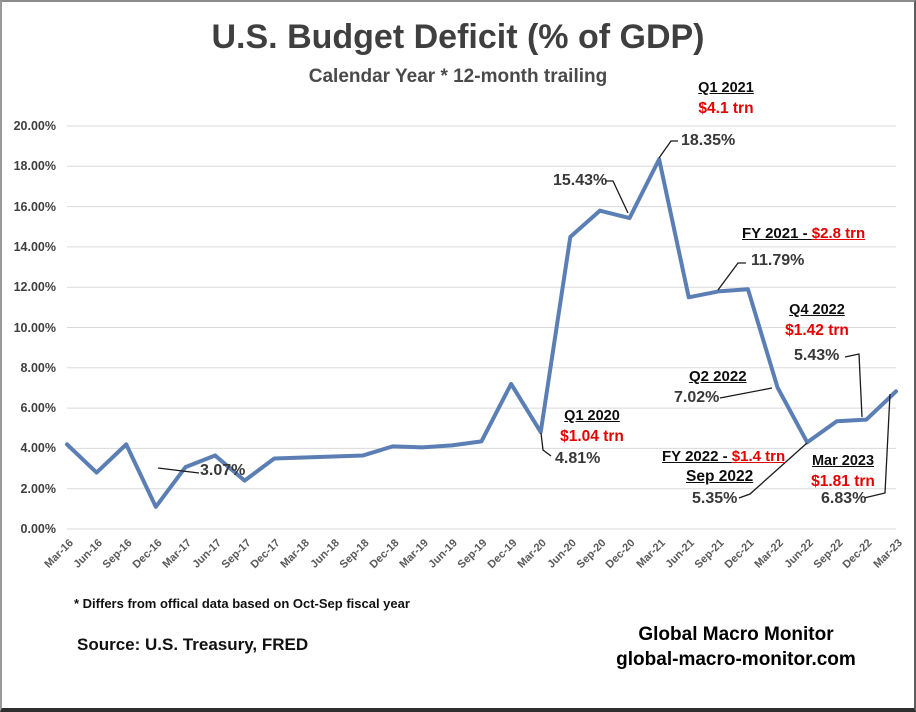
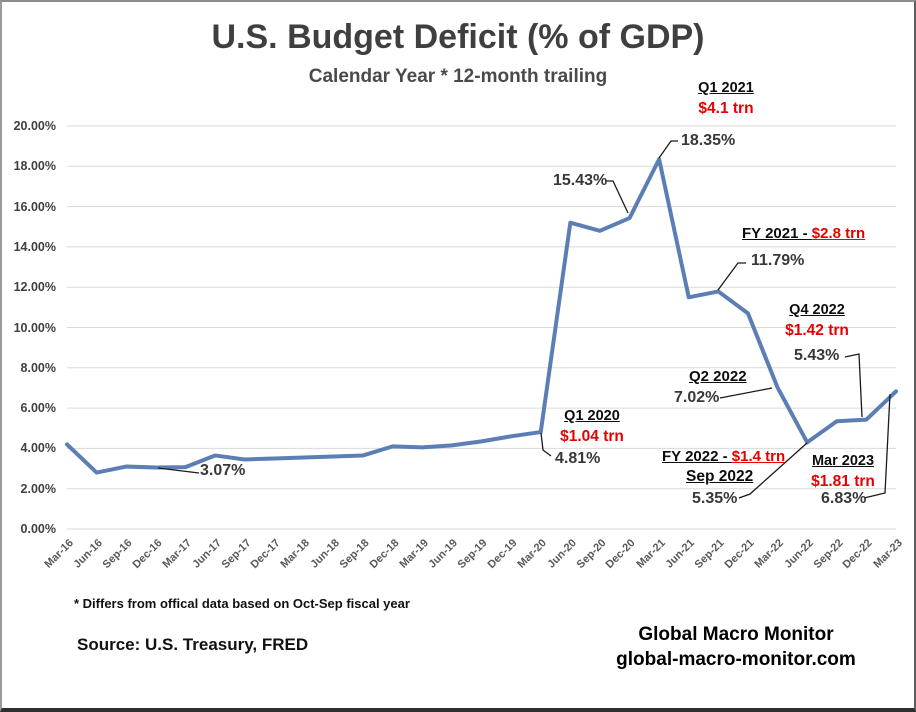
Sep-16: 4.2% -> 3.1%
Dec-16: 1.1% -> 3.0%
Sep-17: 2.4% -> 3.5%
Dec-19: 7.2% -> 4.6%
Jun-20: 14.5% -> 15.2%
Sep-20: 15.8% -> 14.8%
Dec-21: 11.9% -> 10.7%
